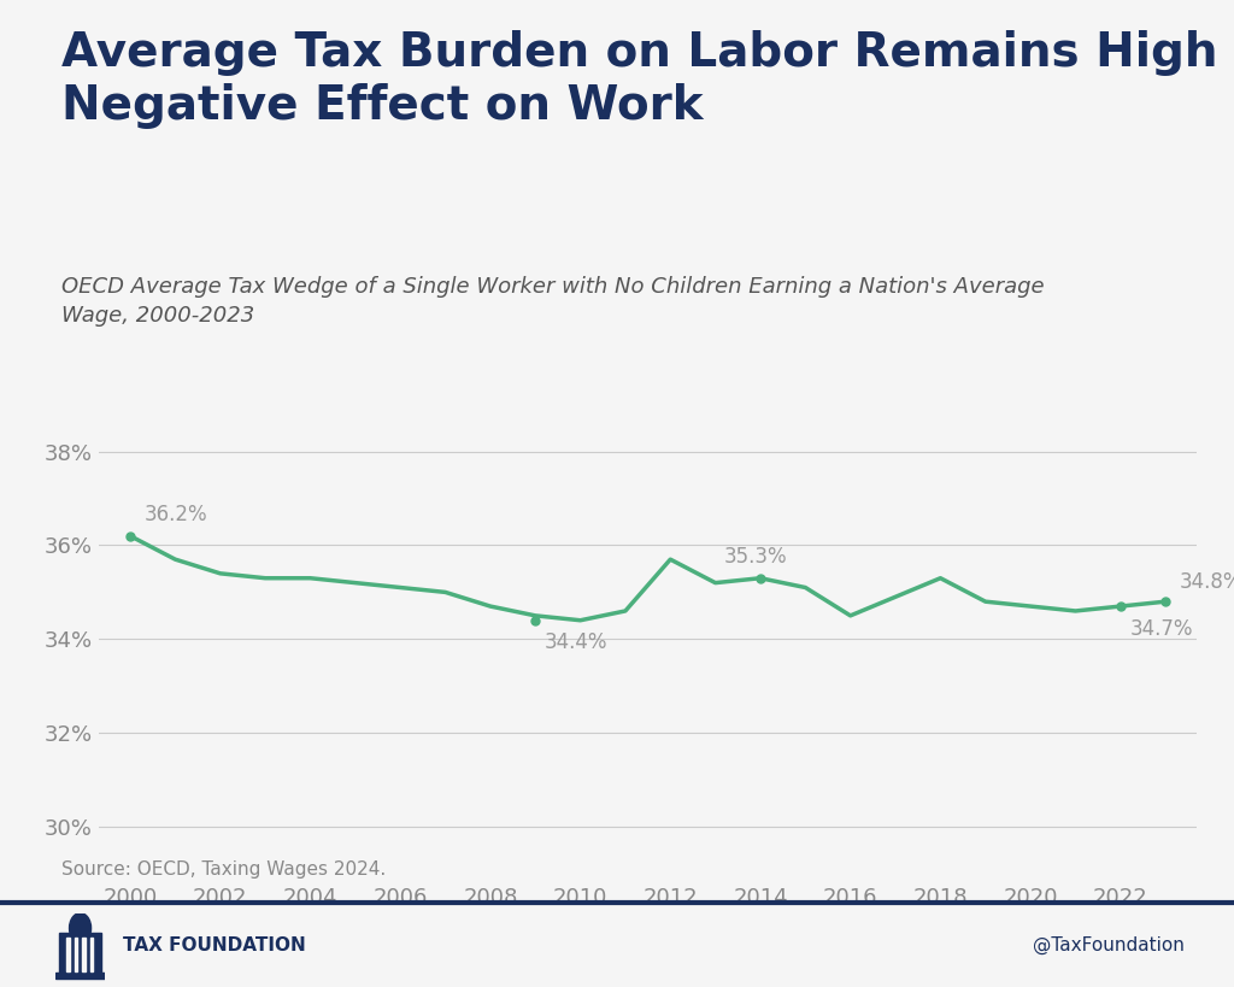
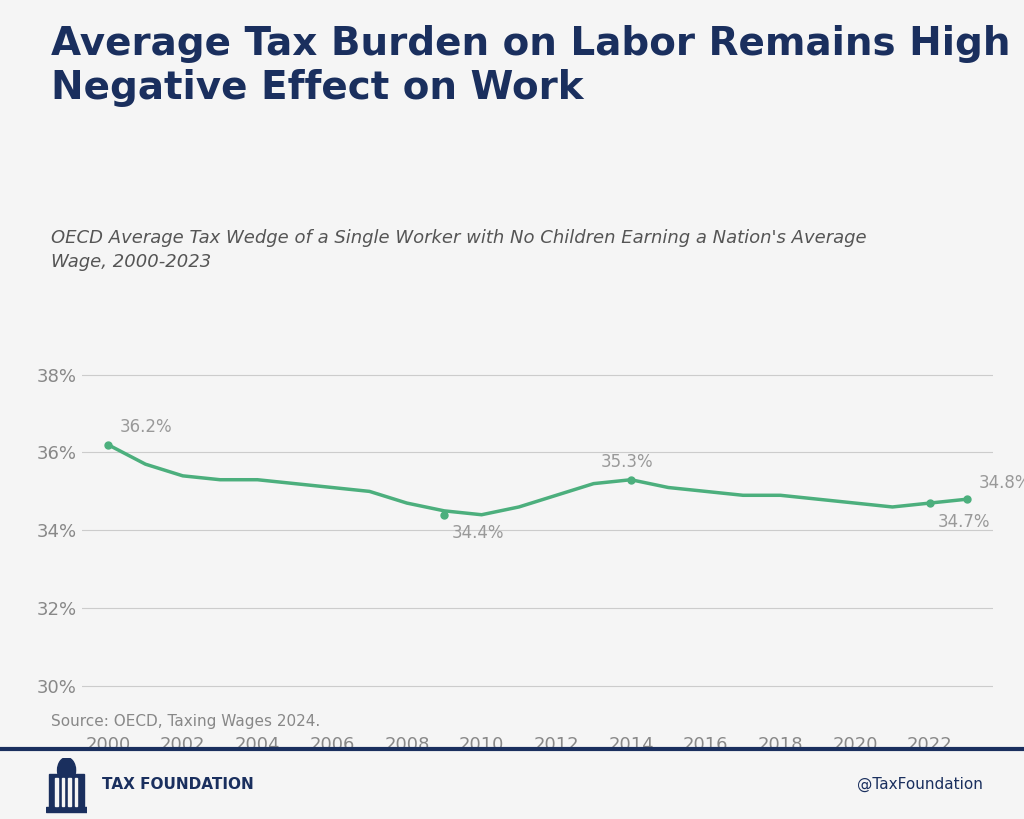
2012: 35.7% -> 34.9%
2016: 34.5% -> 35.0%
2018: 35.3% -> 34.9%
